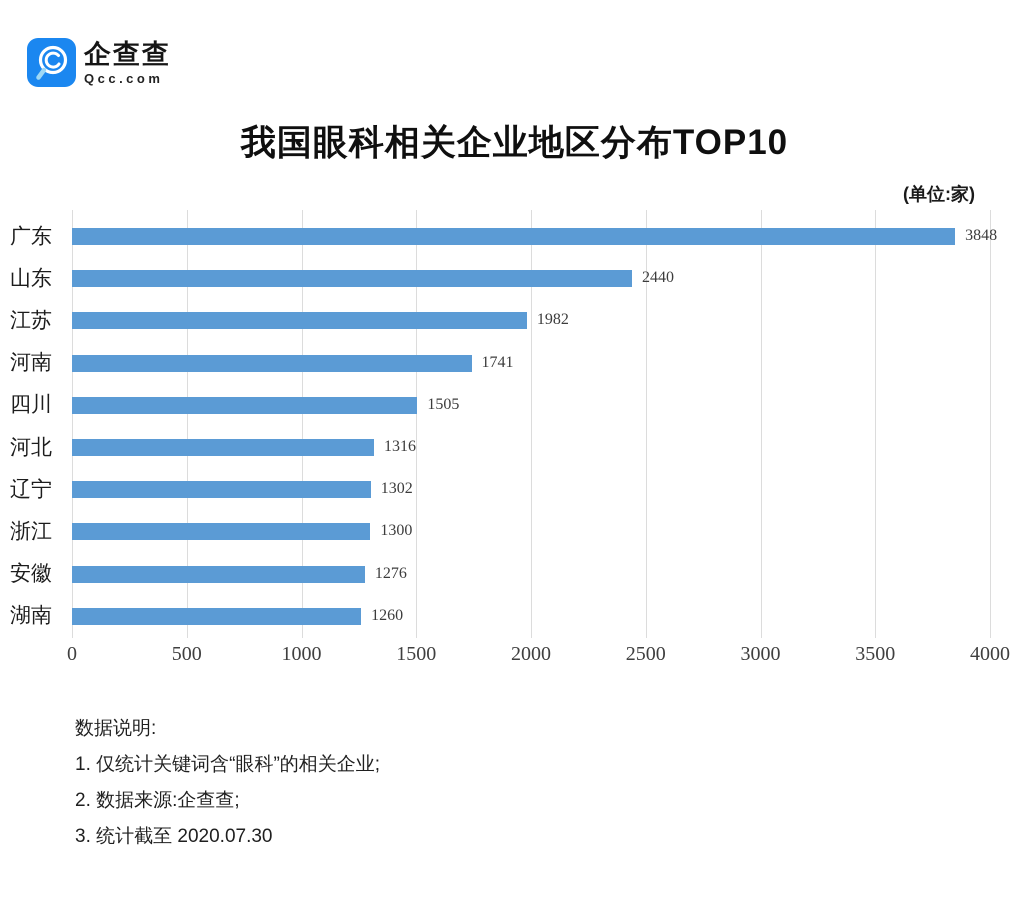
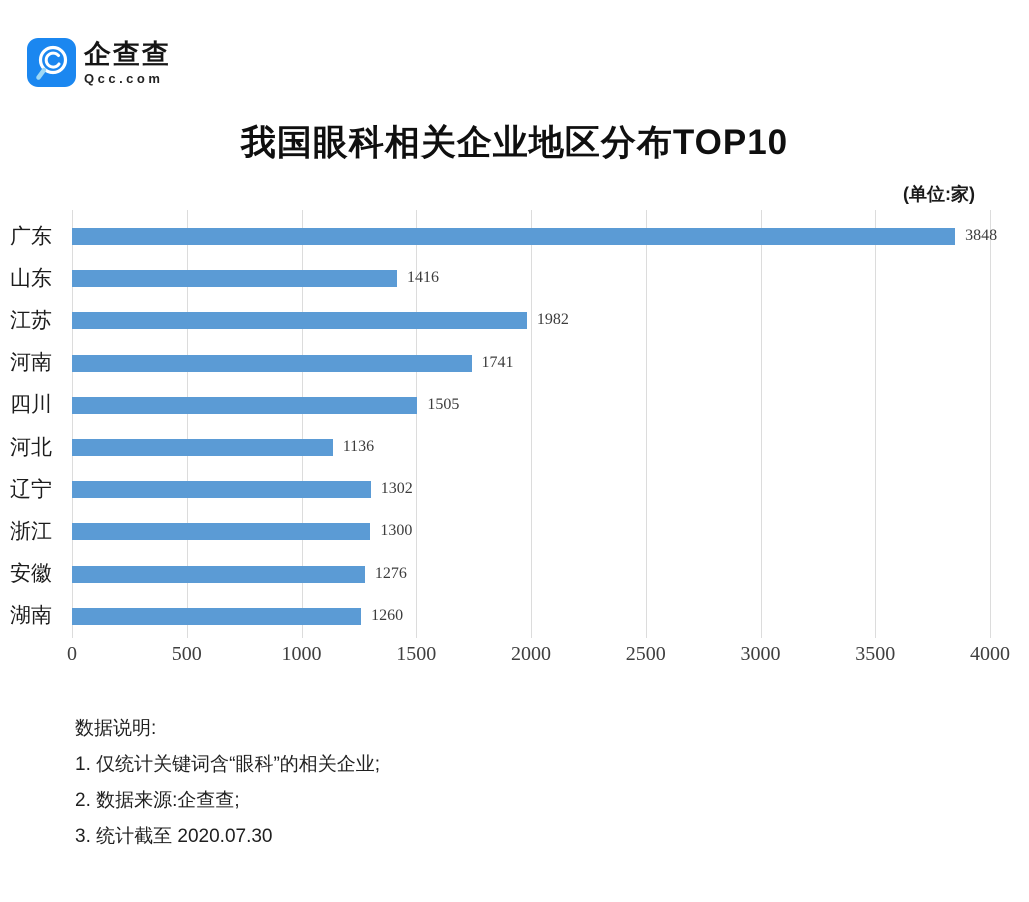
山东: 2440 -> 1416
河北: 1316 -> 1136
